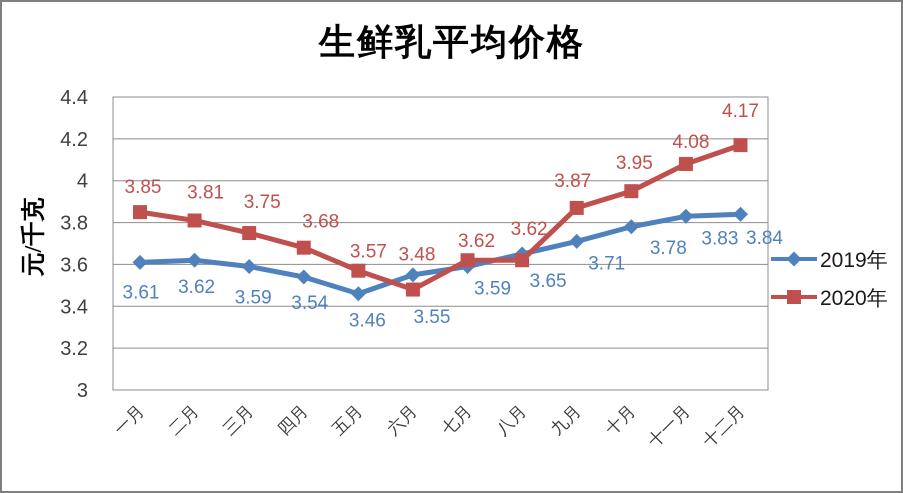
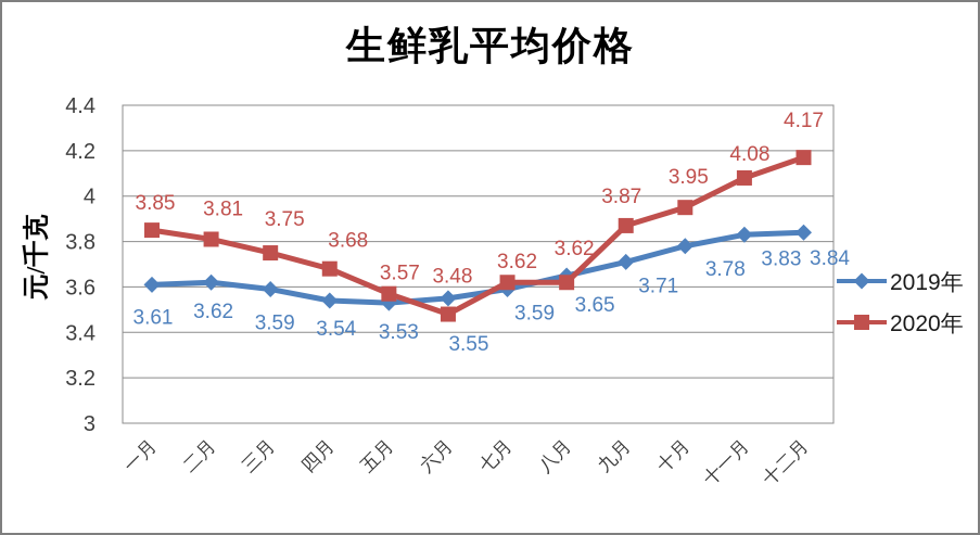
2019年/五月: 3.46 -> 3.53
